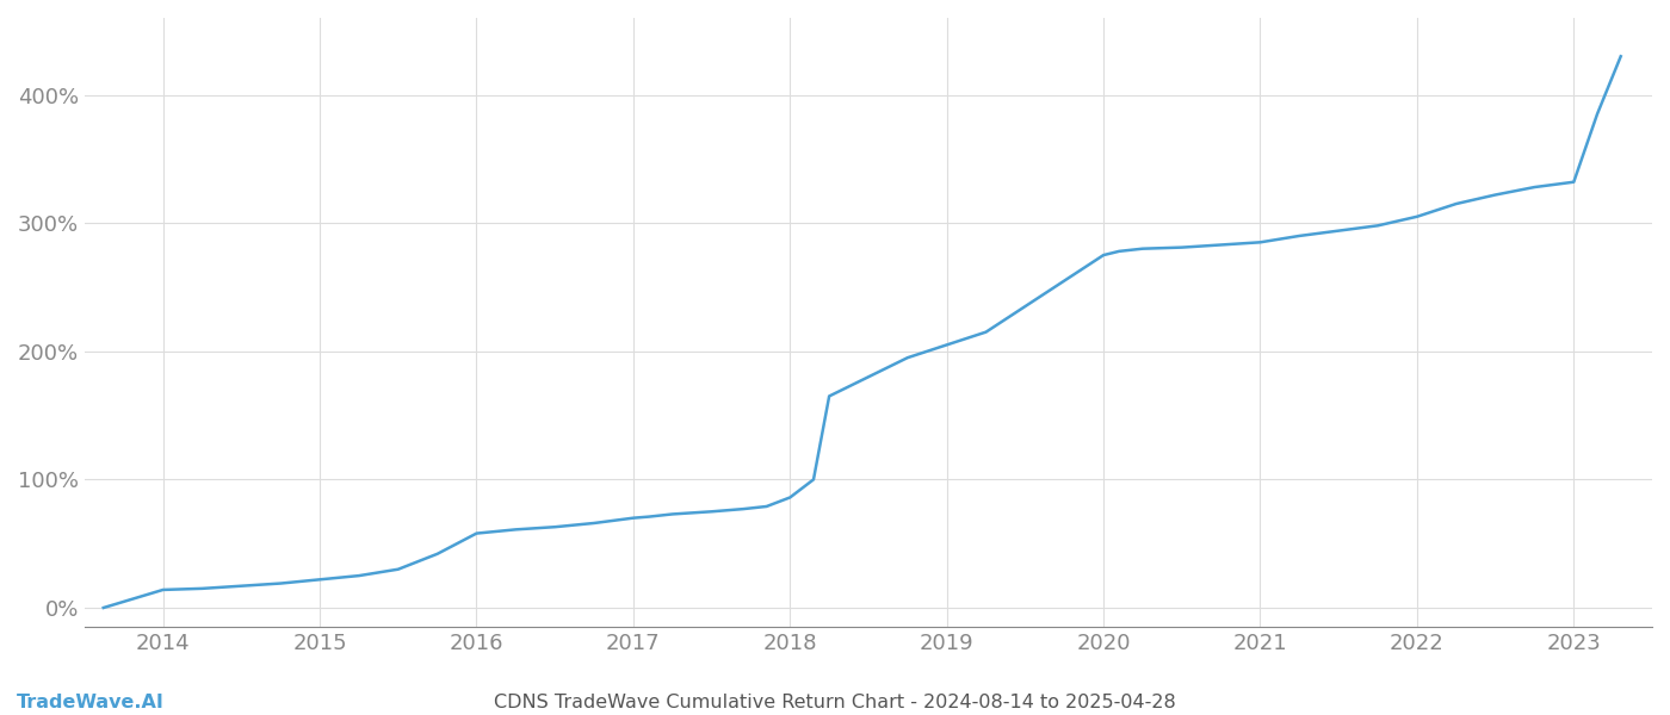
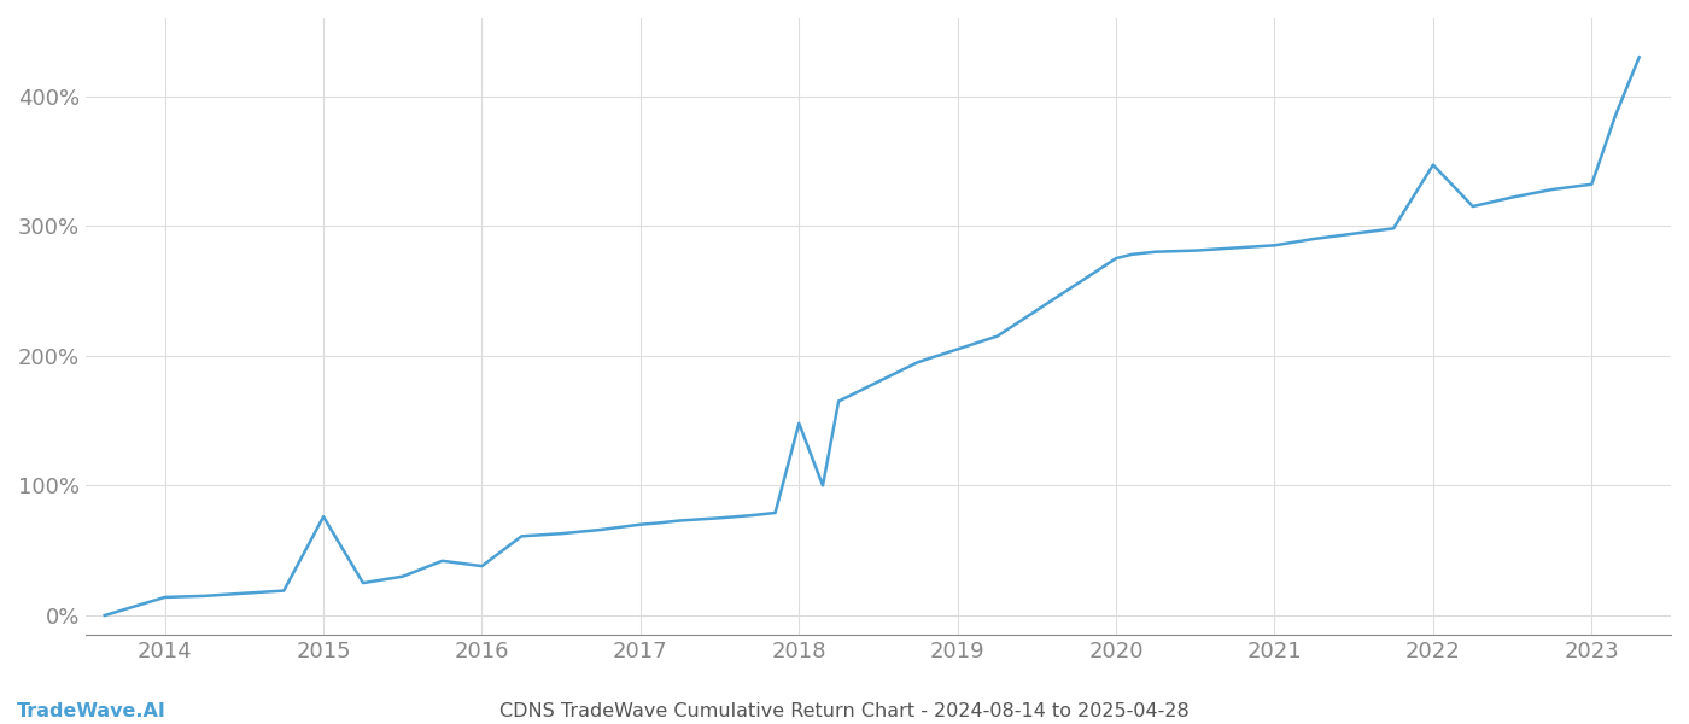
2015: 22% -> 76%
2016: 58% -> 38%
2018: 86% -> 148%
2022: 305% -> 347%
